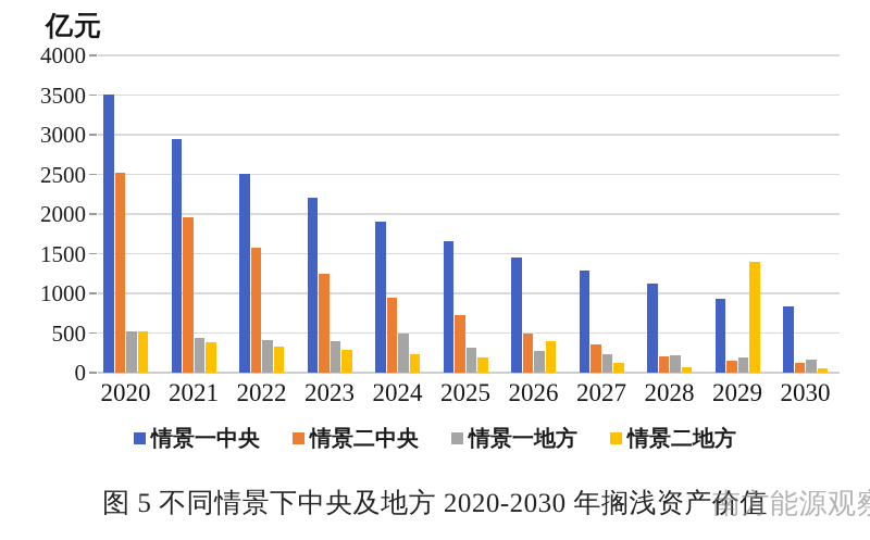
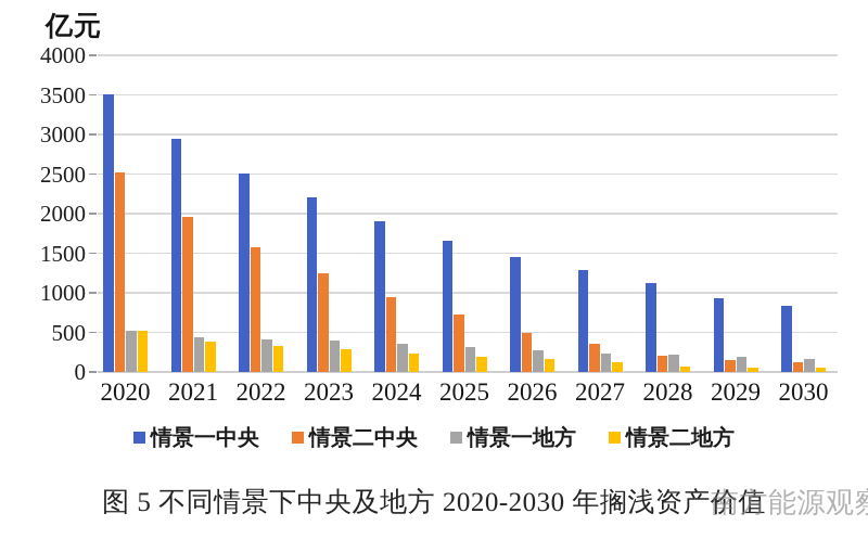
情景一地方/2024: 500 -> 400
情景二地方/2026: 400 -> 200
情景二地方/2029: 1400 -> 100
